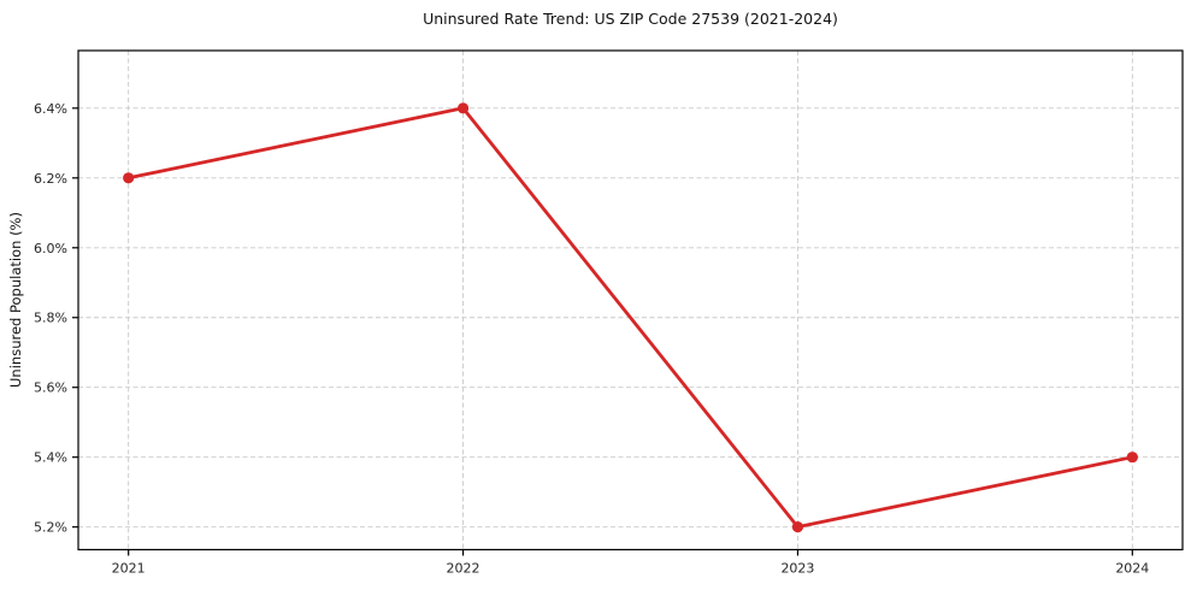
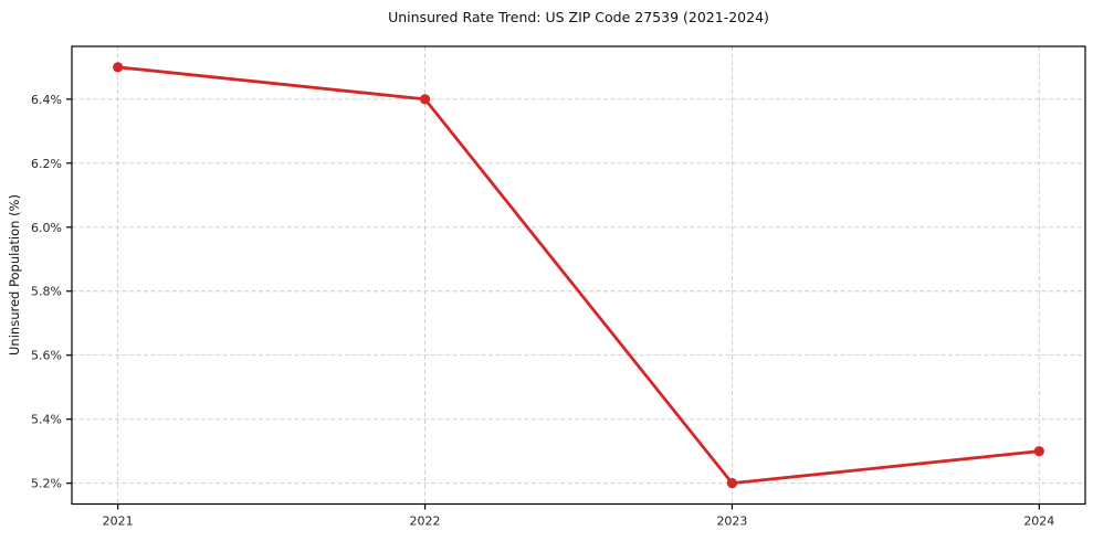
2021: 6.2% -> 6.5%
2024: 5.4% -> 5.3%
